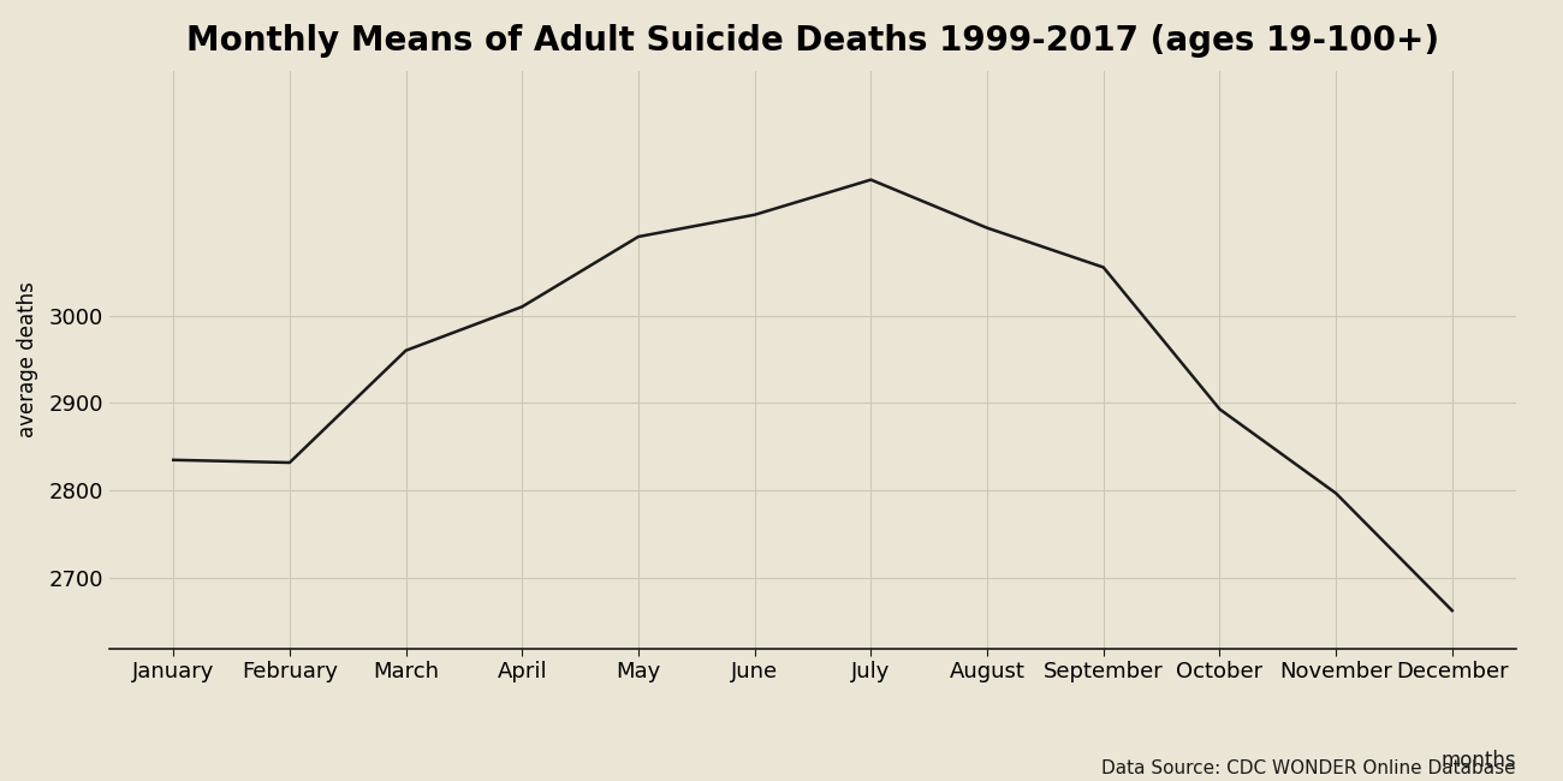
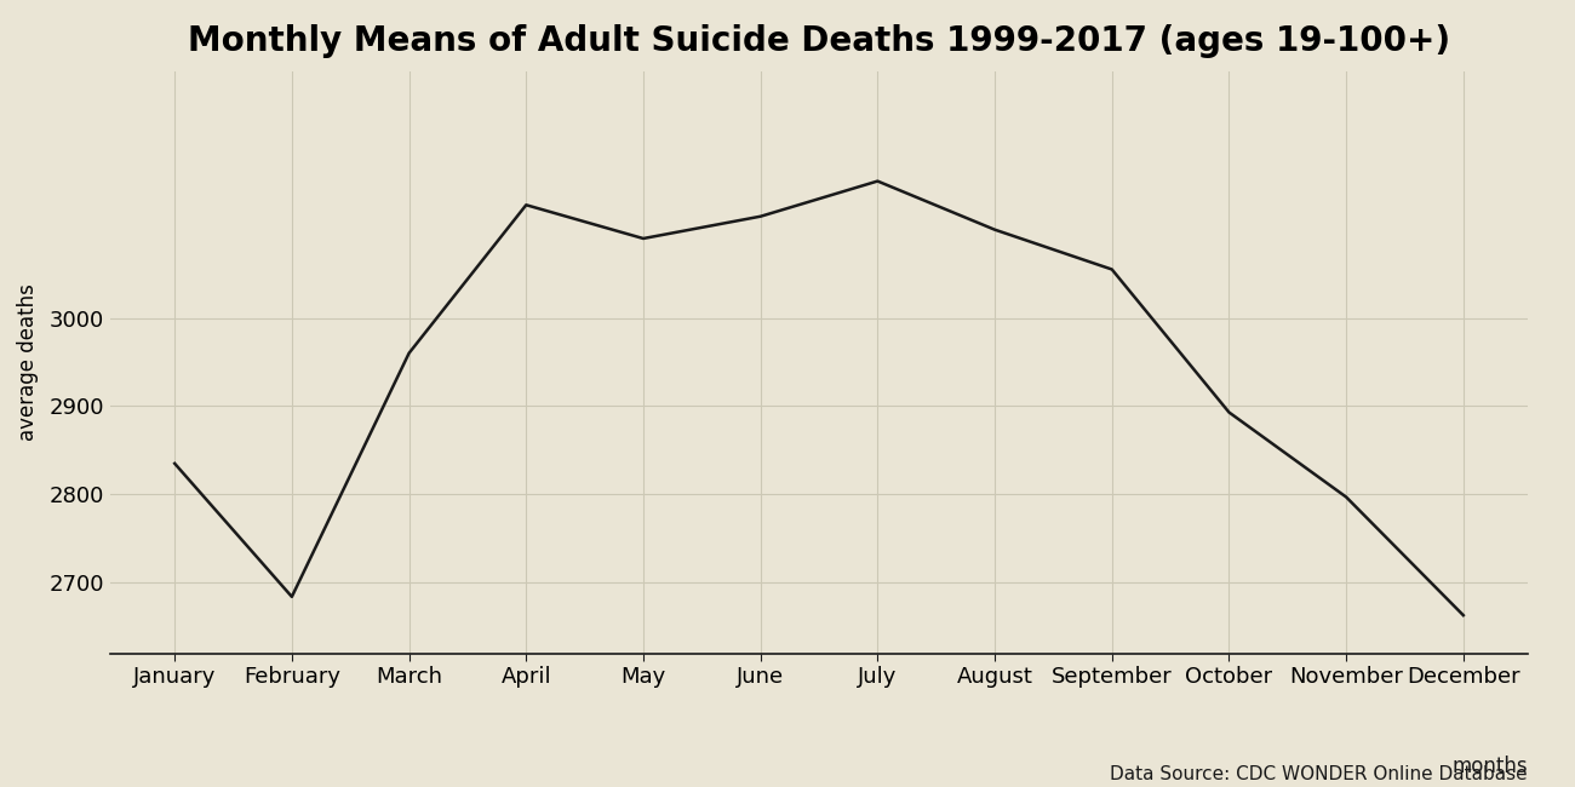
February: 2832 -> 2684
April: 3010 -> 3128
